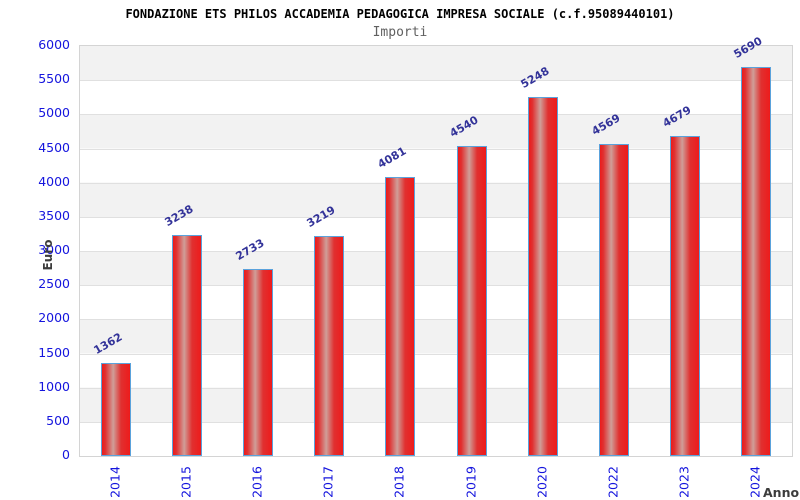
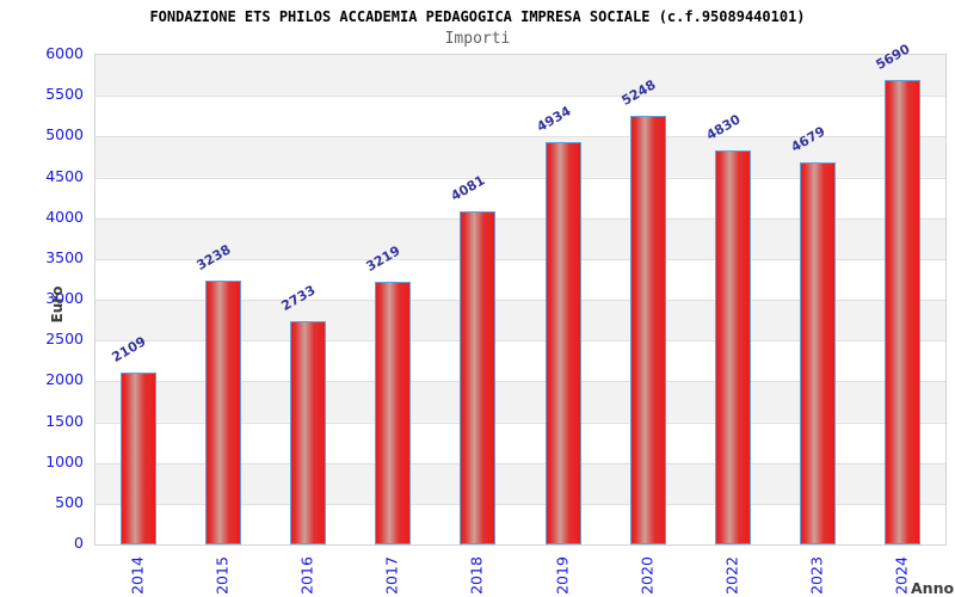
2014: 1362 -> 2109
2019: 4540 -> 4934
2022: 4569 -> 4830
